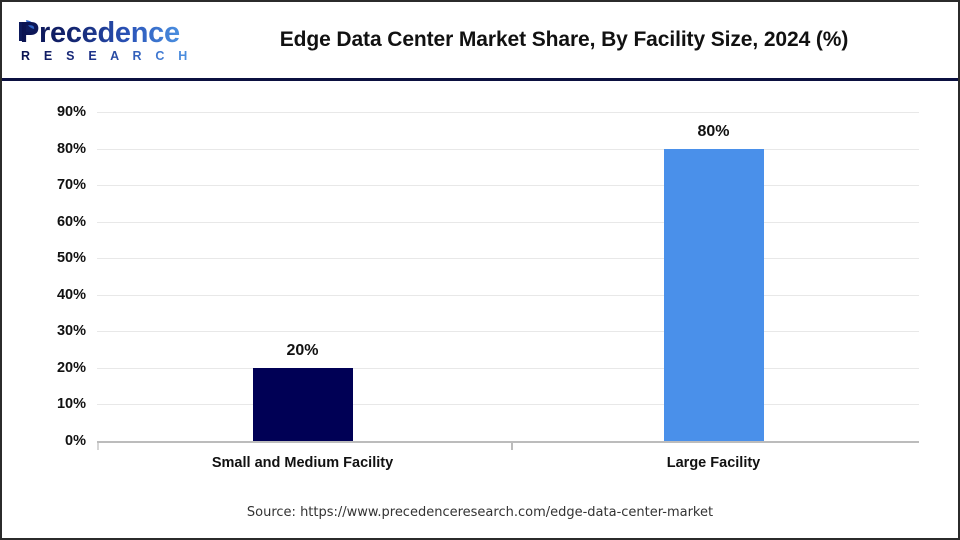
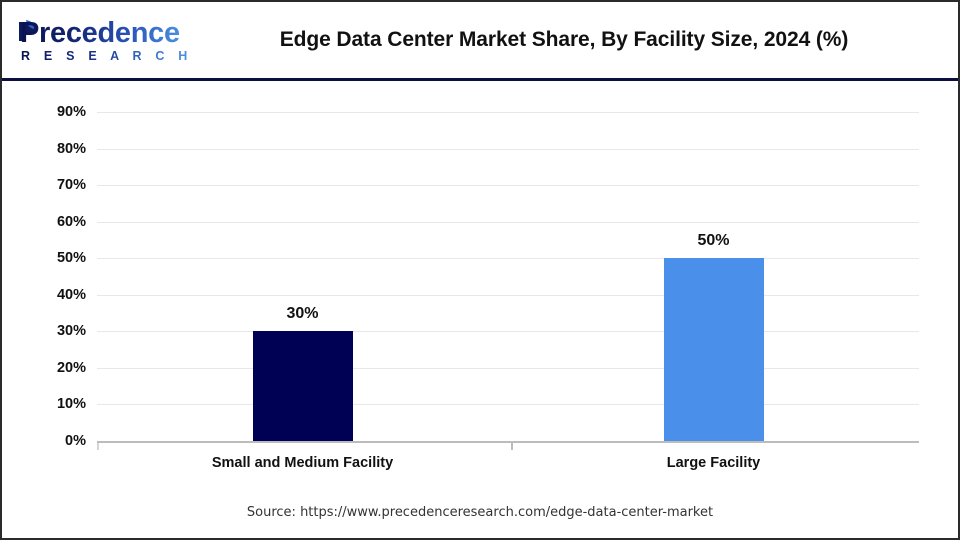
Small and Medium Facility: 20% -> 30%
Large Facility: 80% -> 50%
